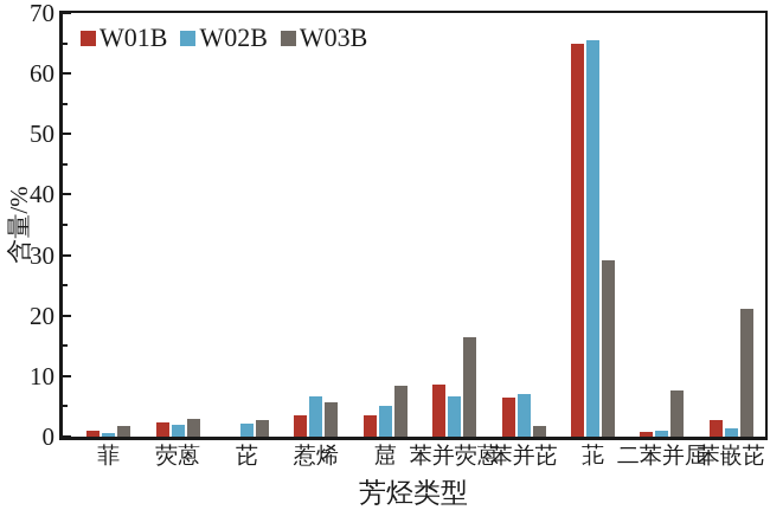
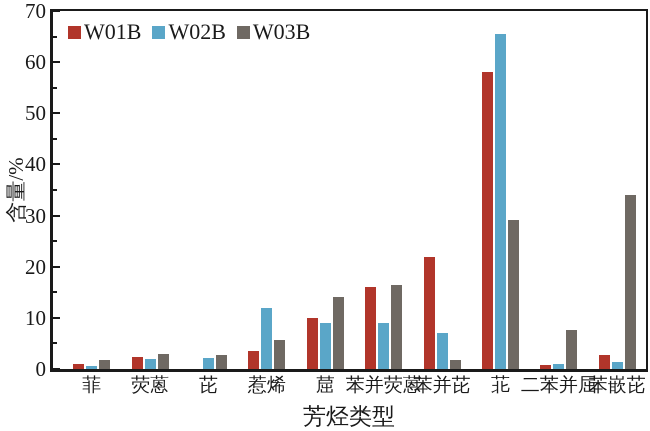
W02B/惹烯: 7 -> 12
W01B/䓛: 4 -> 10
W02B/䓛: 5 -> 9
W03B/䓛: 8 -> 14
W01B/苯并荧蒽: 9 -> 16
W02B/苯并荧蒽: 7 -> 9
W01B/苯并芘: 6 -> 22
W01B/苝: 65 -> 58
W03B/苯嵌芘: 21 -> 34
